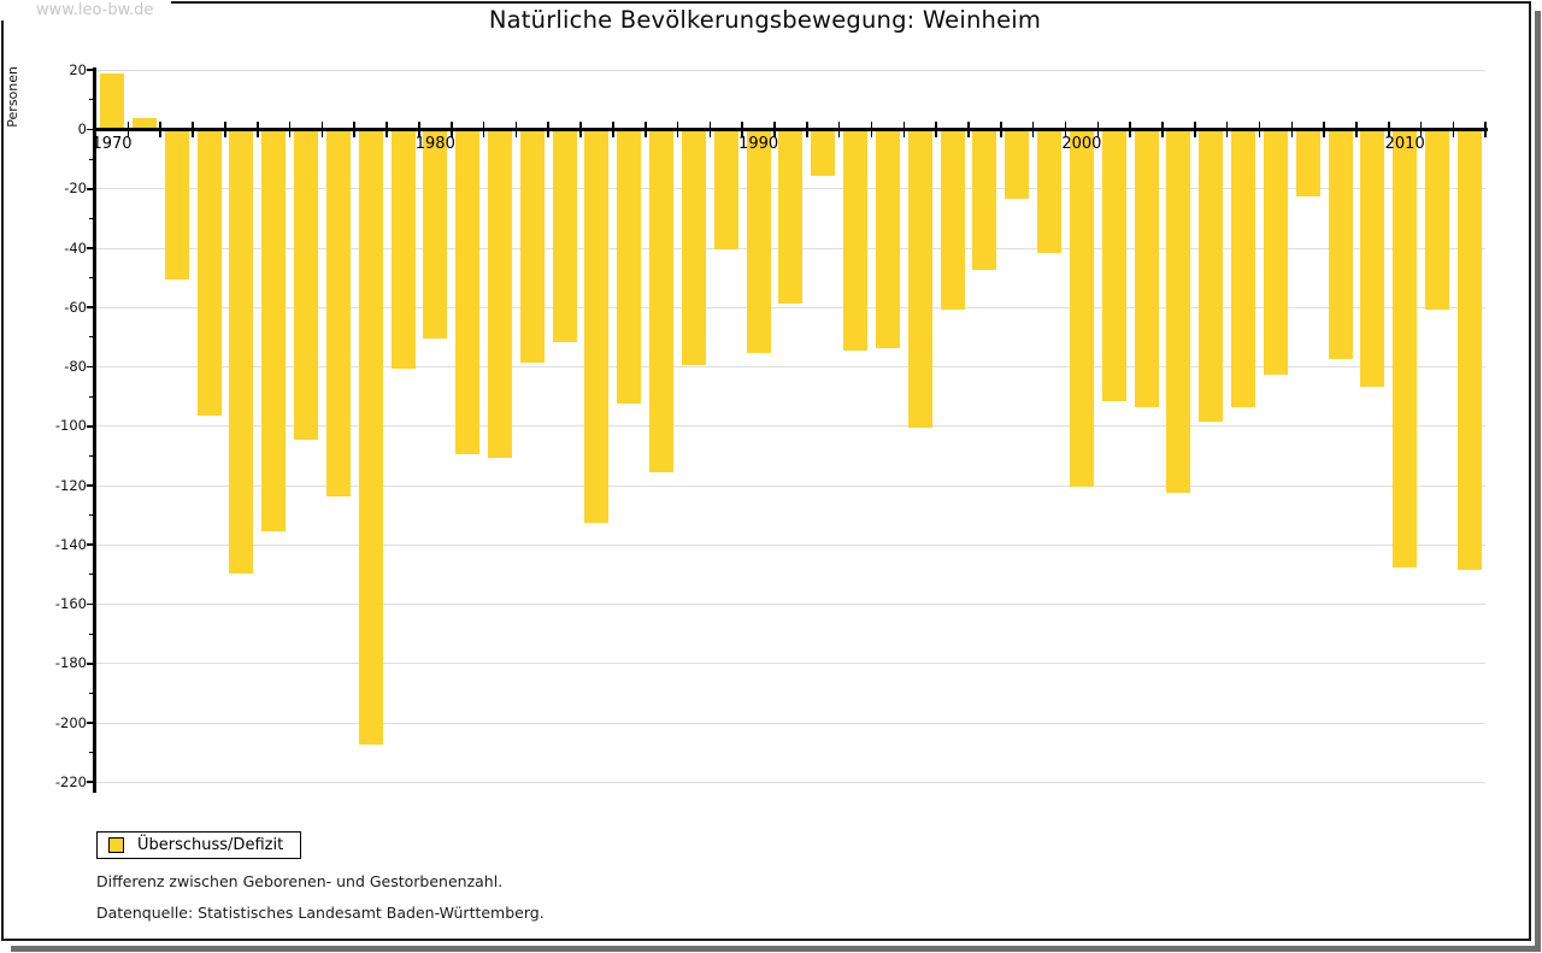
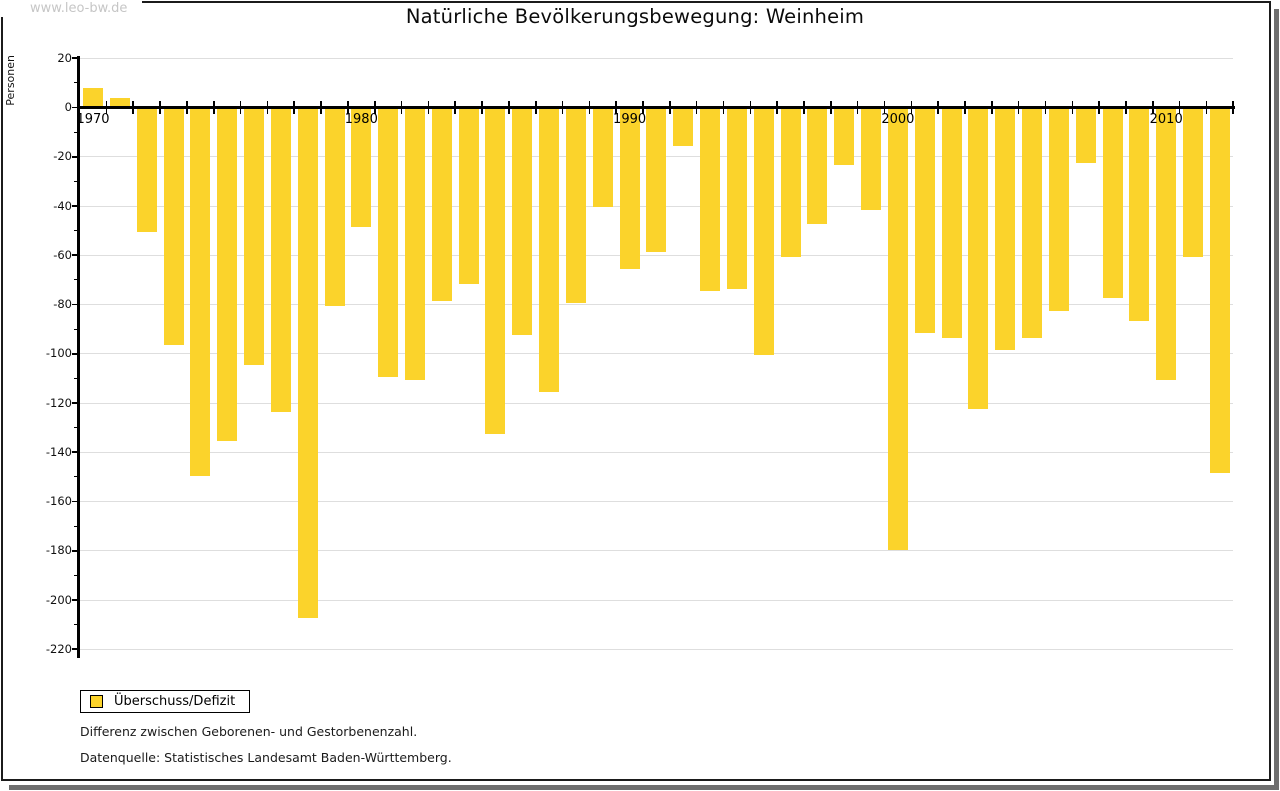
1970: 19 -> 8
1980: -70 -> -48
1990: -75 -> -65
2000: -120 -> -179
2010: -147 -> -110
